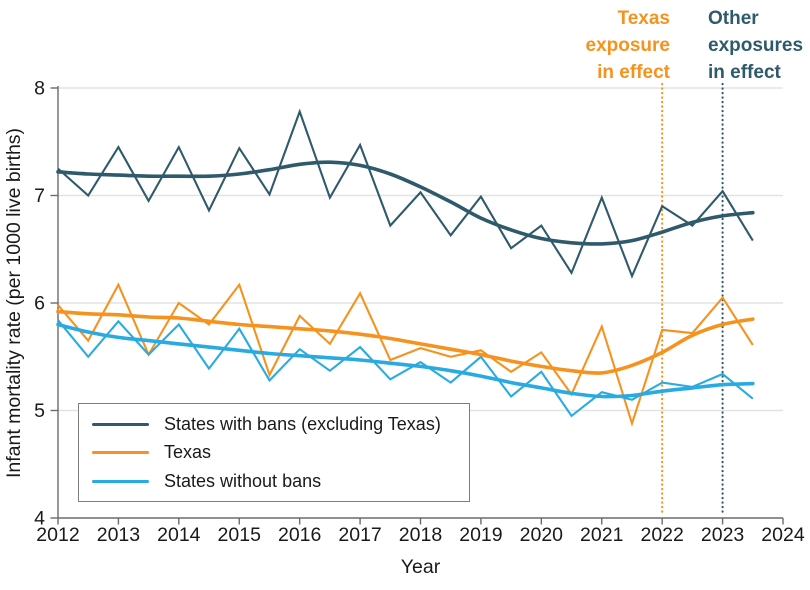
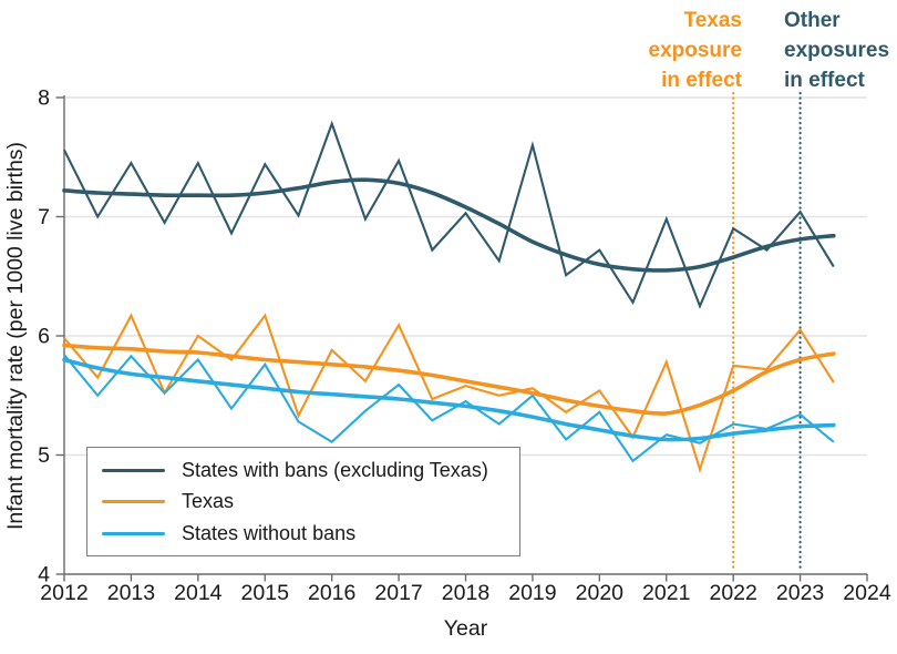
States with bans (excluding Texas)/2012: 7.25 -> 7.56
States without bans/2016: 5.57 -> 5.11
States with bans (excluding Texas)/2019: 6.99 -> 7.60
